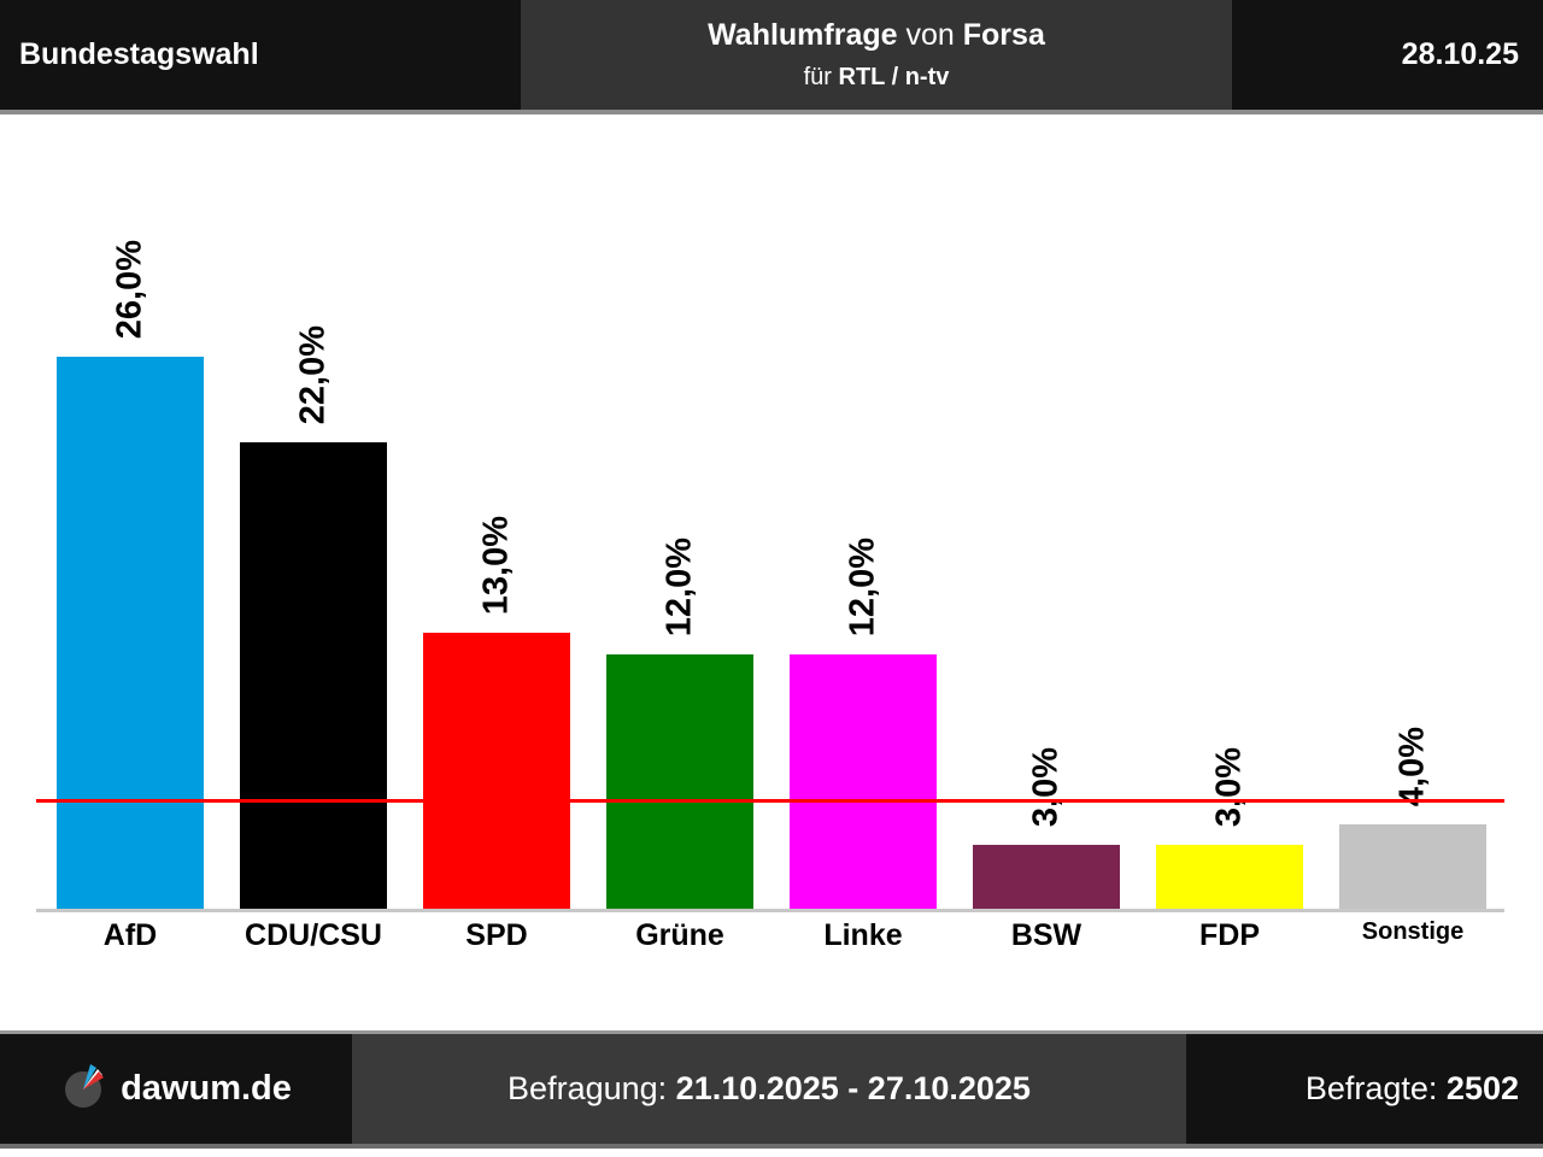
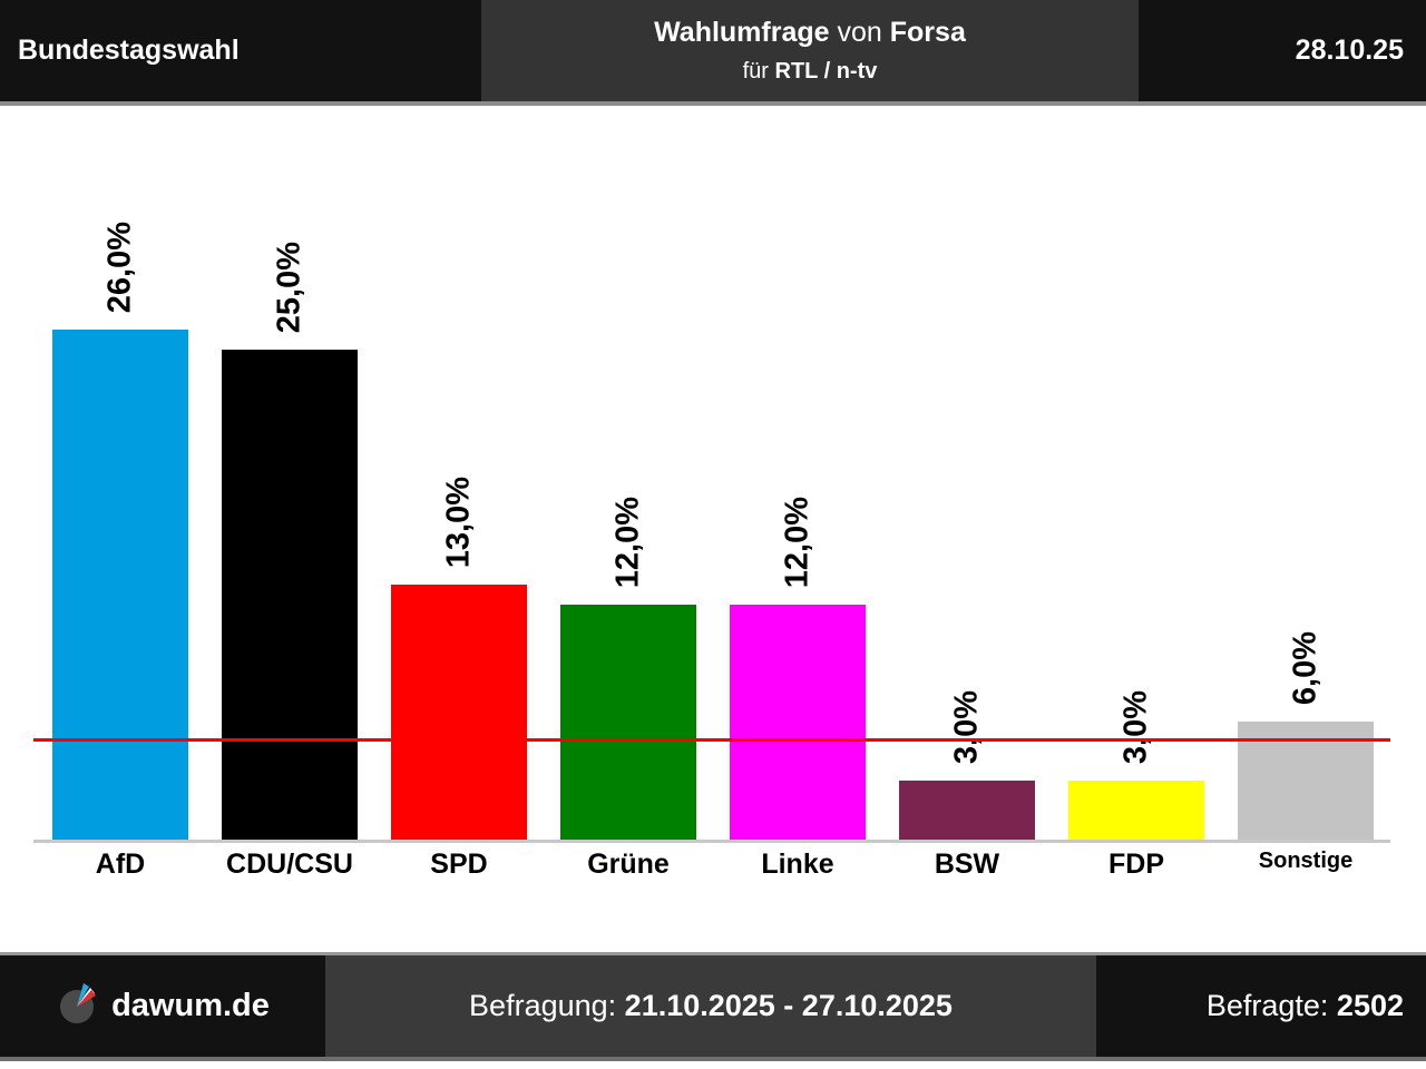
CDU/CSU: 22,0% -> 25,0%
Sonstige: 4,0% -> 6,0%
